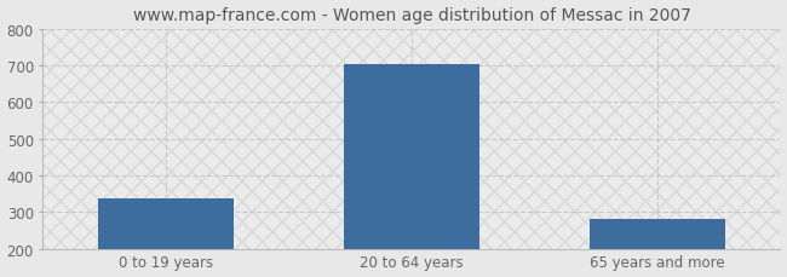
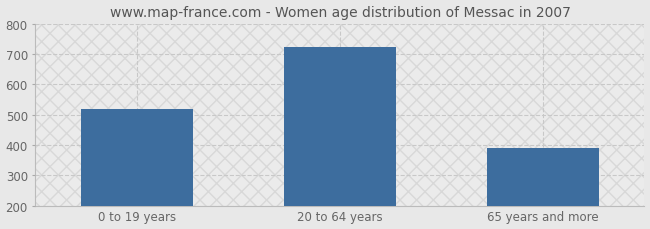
0 to 19 years: 338 -> 520
20 to 64 years: 703 -> 725
65 years and more: 281 -> 390
